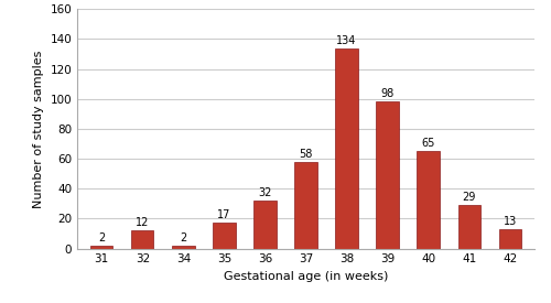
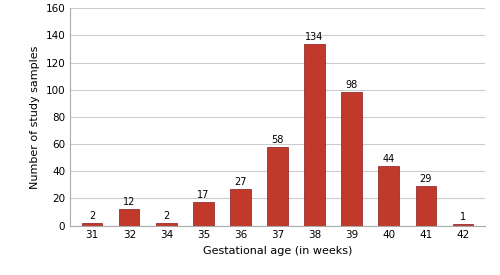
36: 32 -> 27
40: 65 -> 44
42: 13 -> 1
